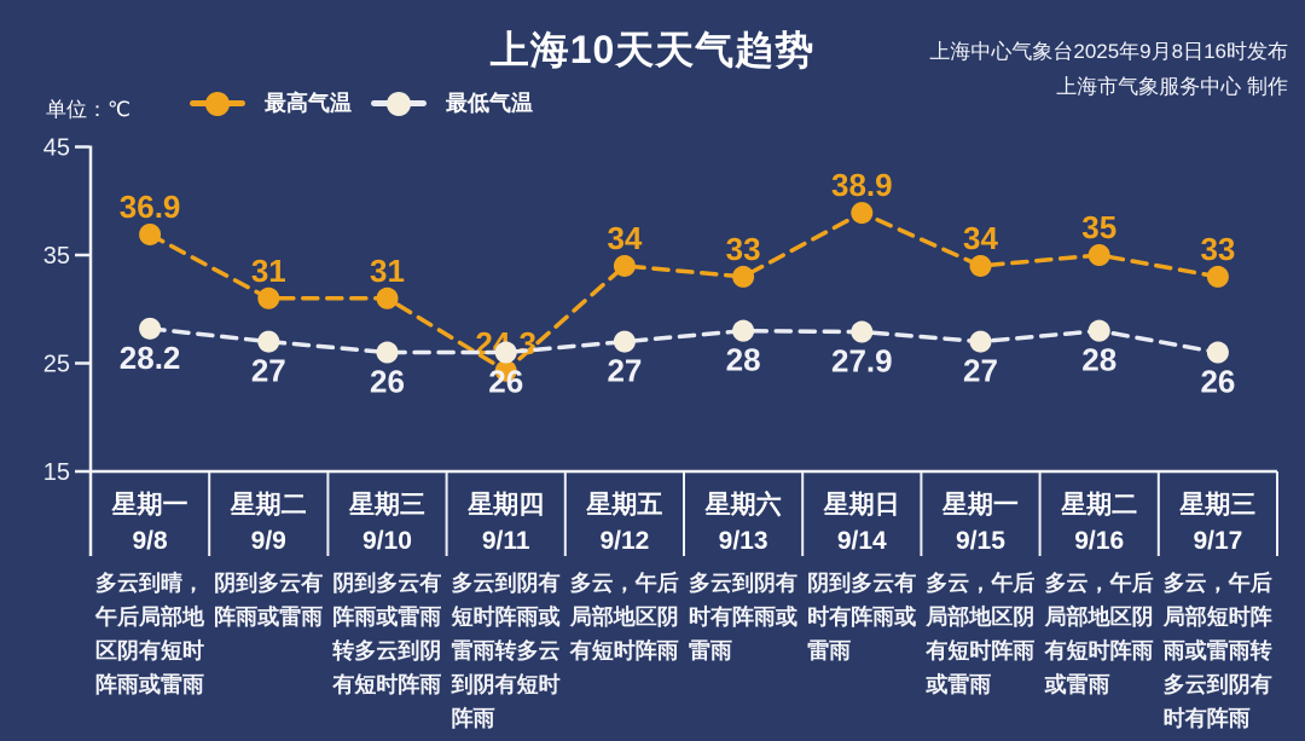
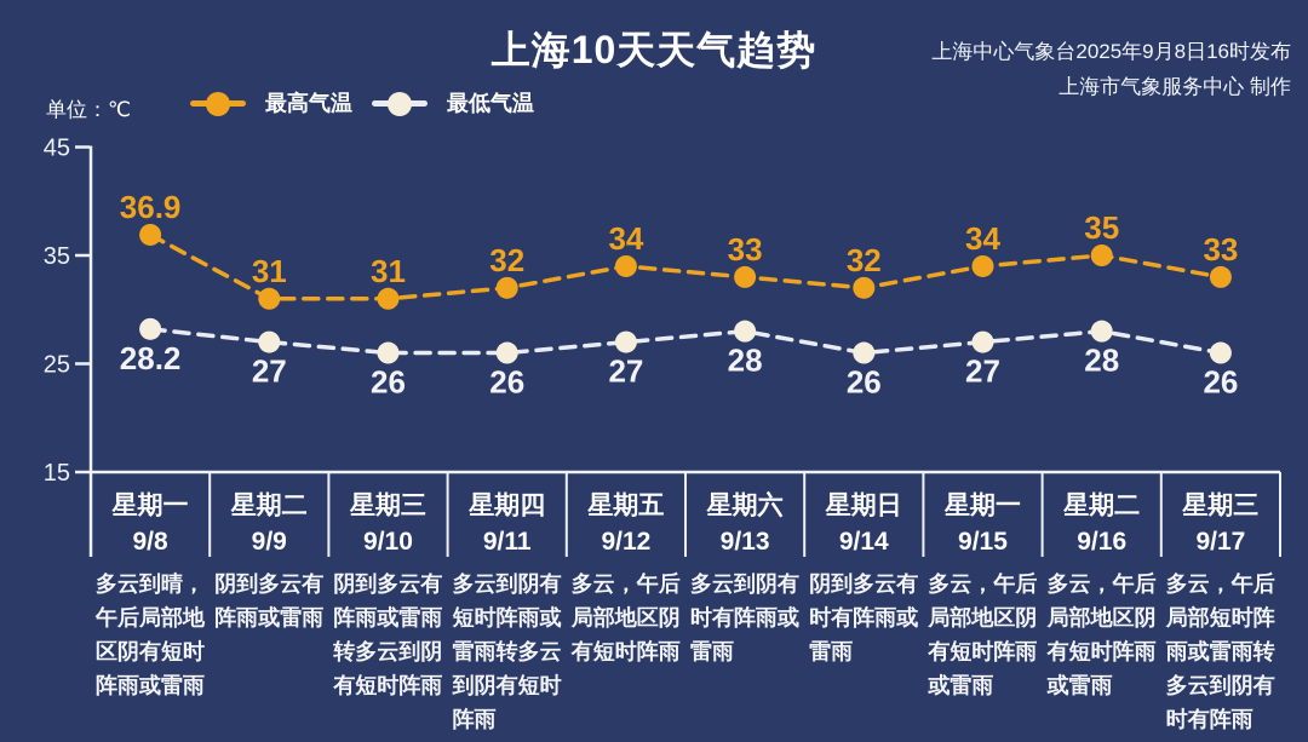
最高气温/9/11: 24.3 -> 32
最高气温/9/14: 38.9 -> 32
最低气温/9/14: 27.9 -> 26
